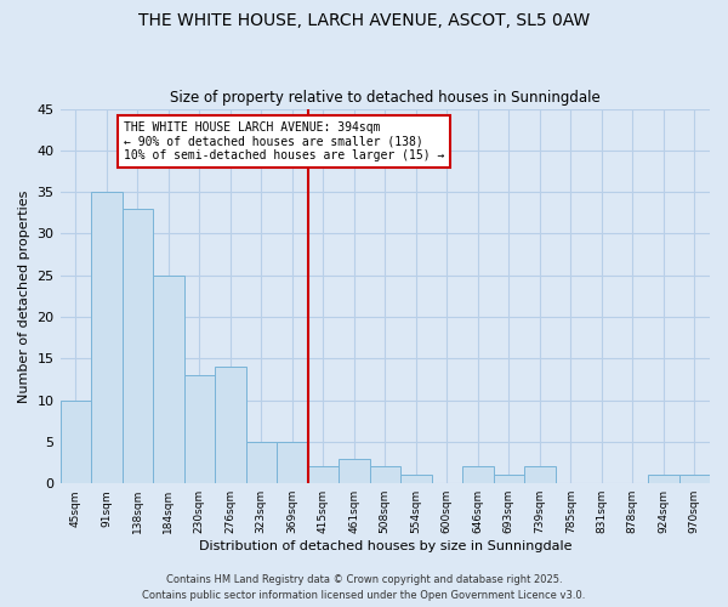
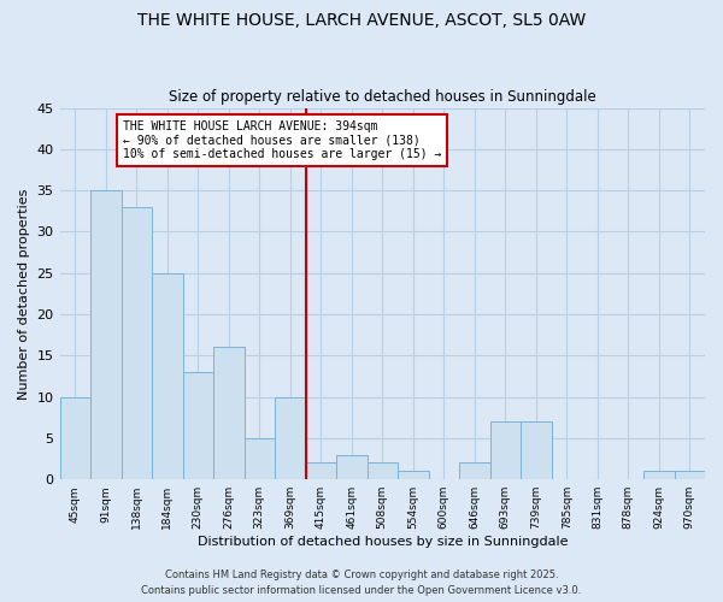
276sqm: 14 -> 16
369sqm: 5 -> 10
693sqm: 1 -> 7
739sqm: 2 -> 7
